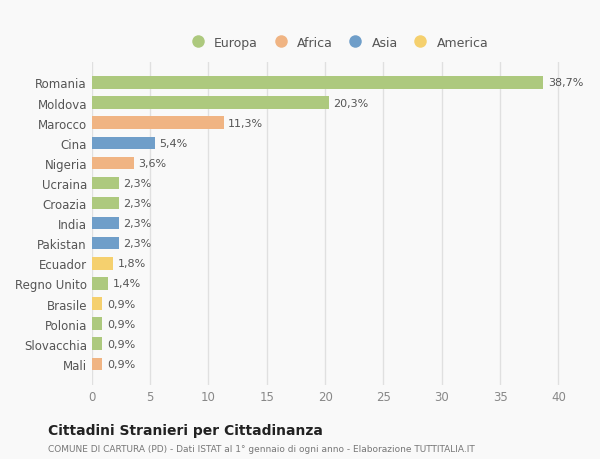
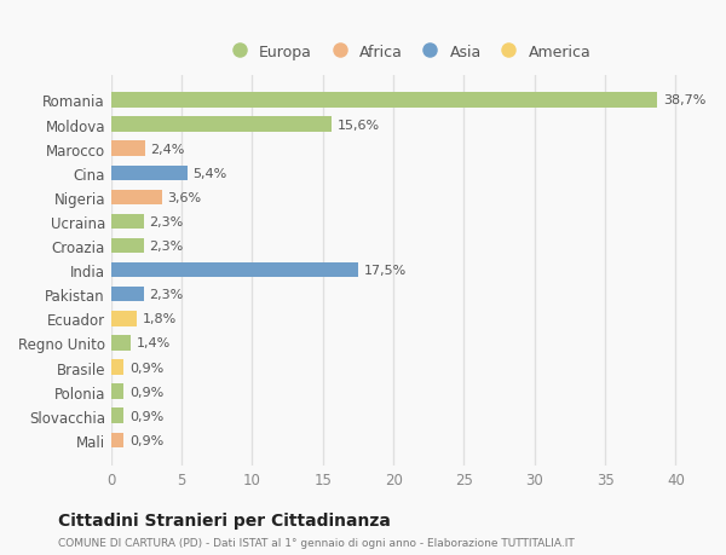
Moldova: 20,3% -> 15,6%
Marocco: 11,3% -> 2,4%
India: 2,3% -> 17,5%
